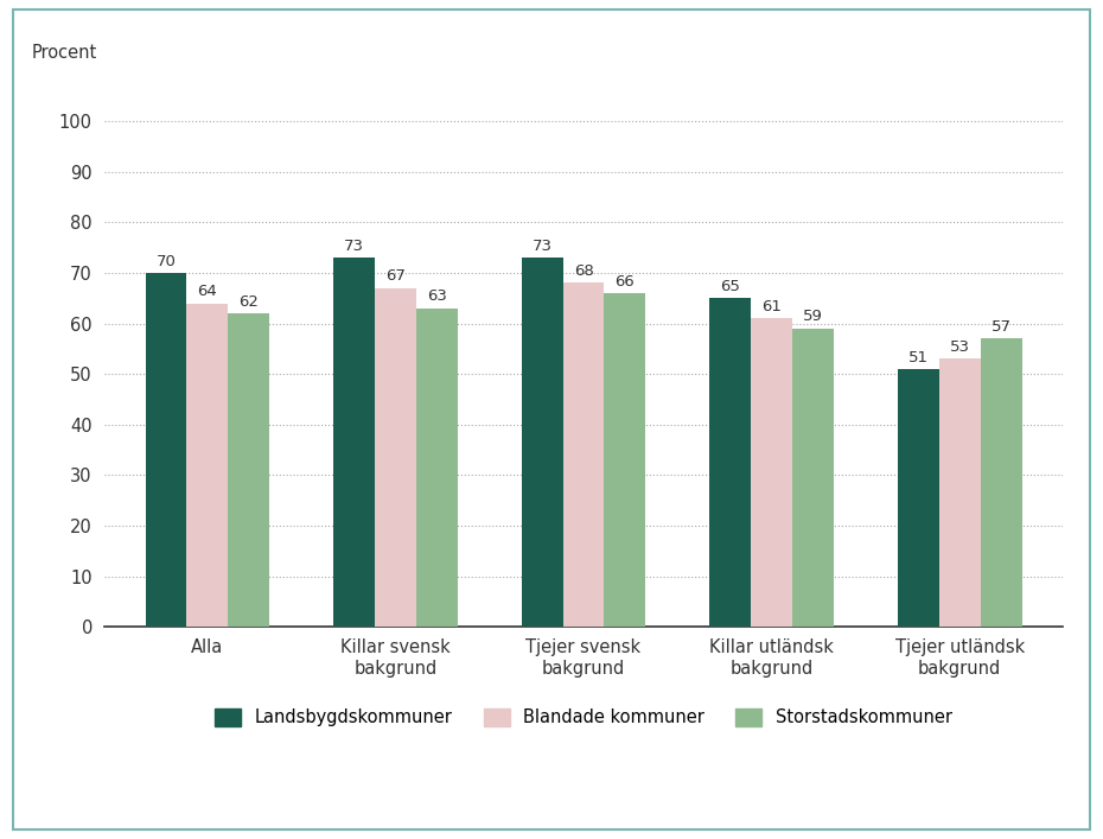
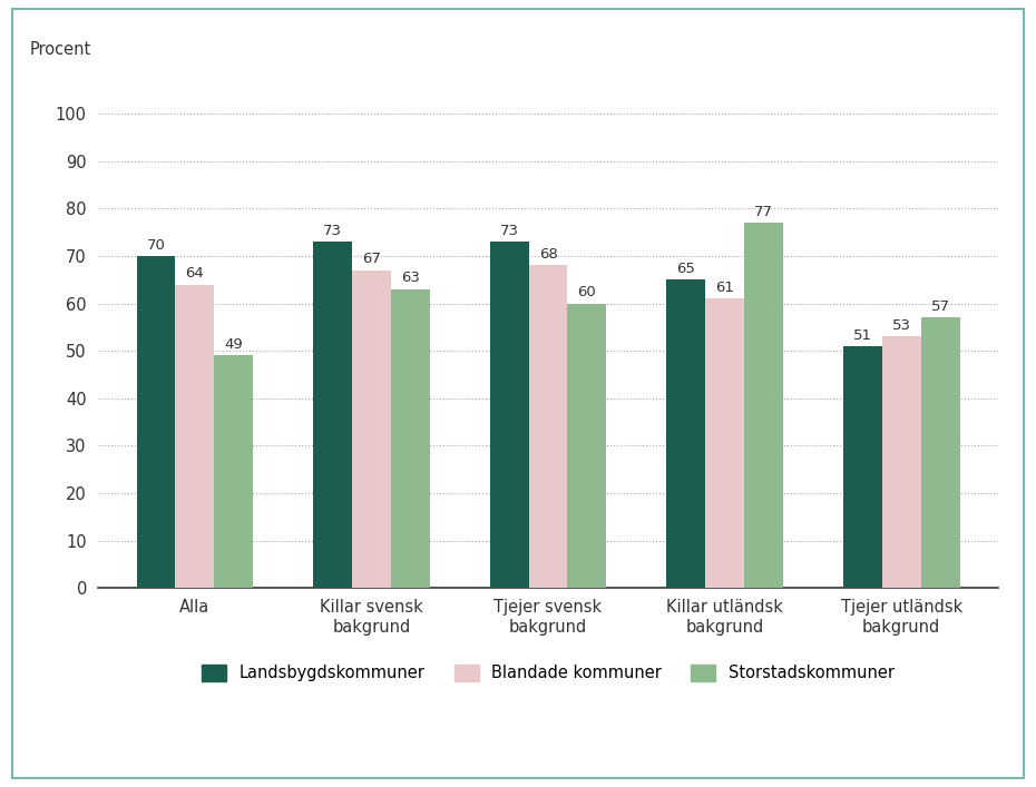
Storstadskommuner/Alla: 62 -> 49
Storstadskommuner/Tjejer svensk bakgrund: 66 -> 60
Storstadskommuner/Killar utländsk bakgrund: 59 -> 77
